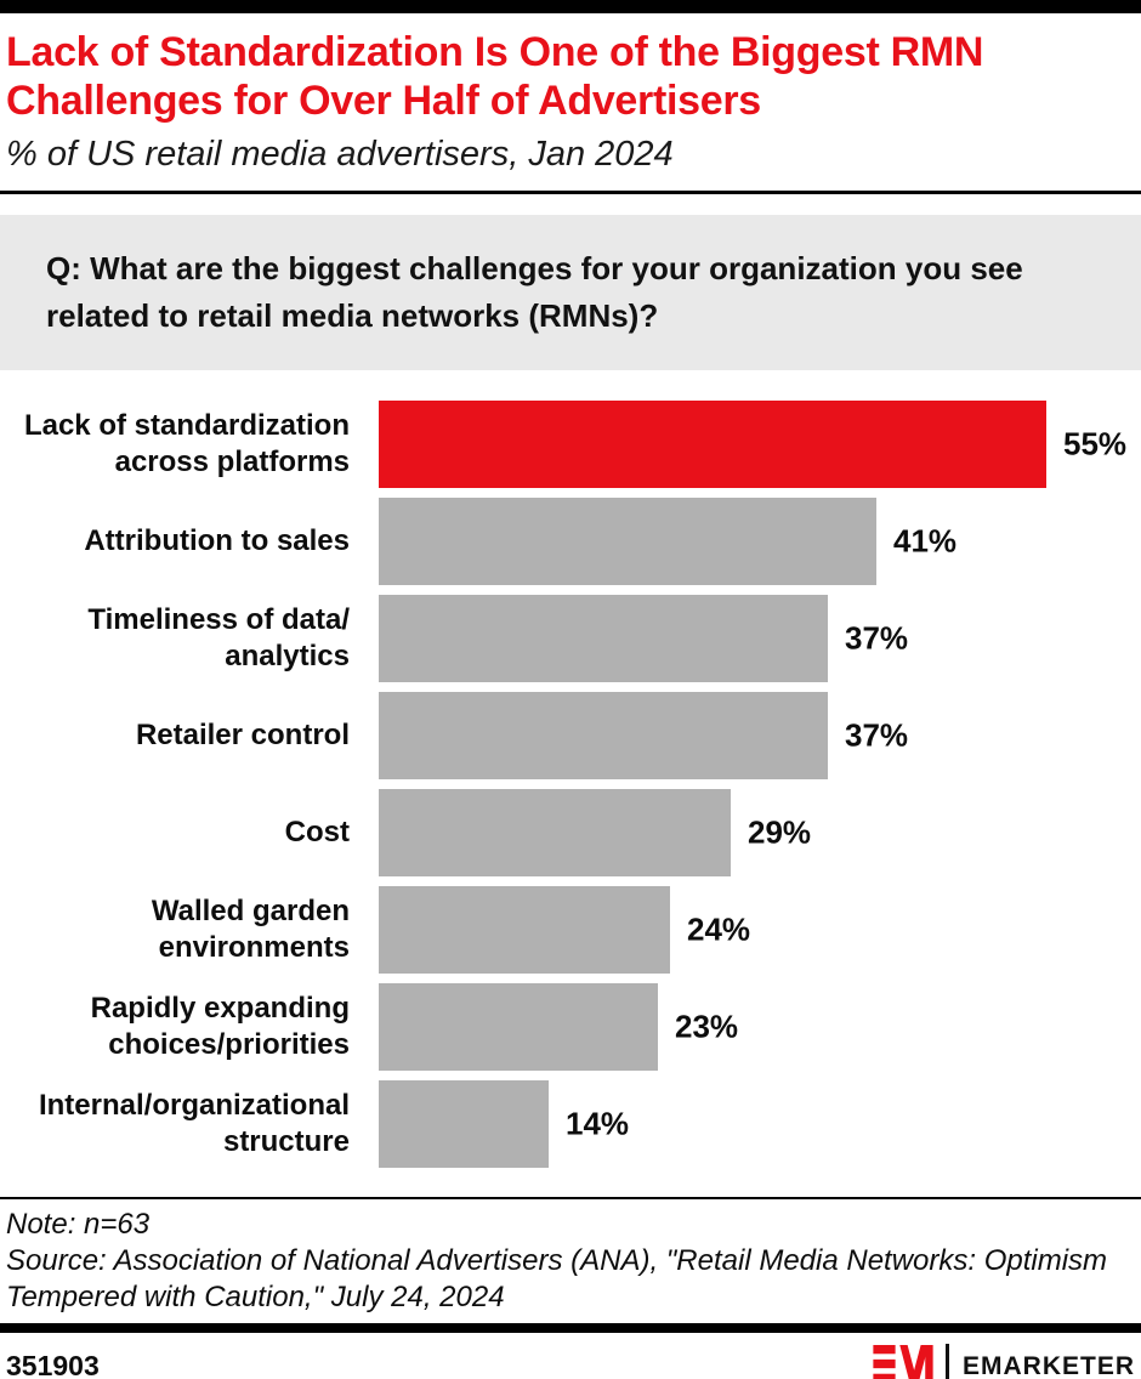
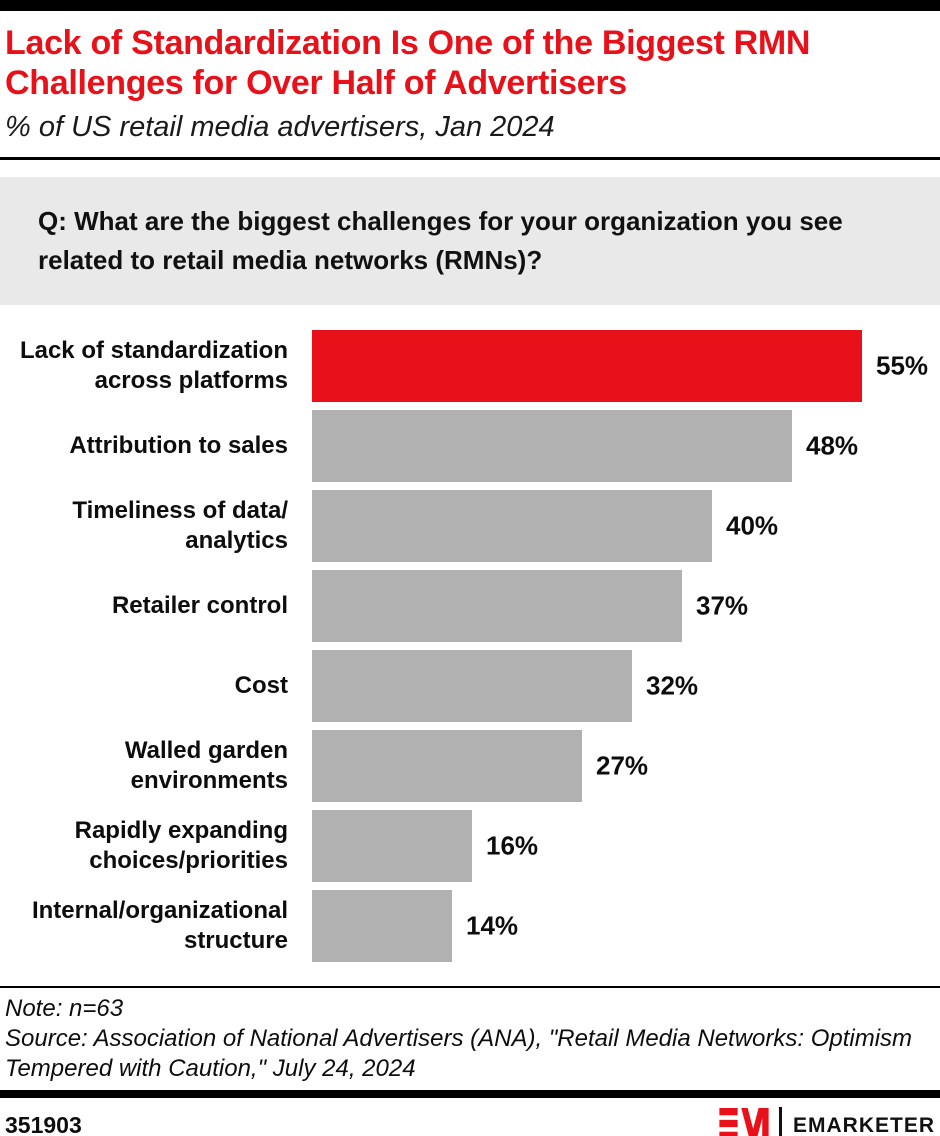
Attribution to sales: 41% -> 48%
Timeliness of data/ analytics: 37% -> 40%
Cost: 29% -> 32%
Walled garden environments: 24% -> 27%
Rapidly expanding choices/priorities: 23% -> 16%
